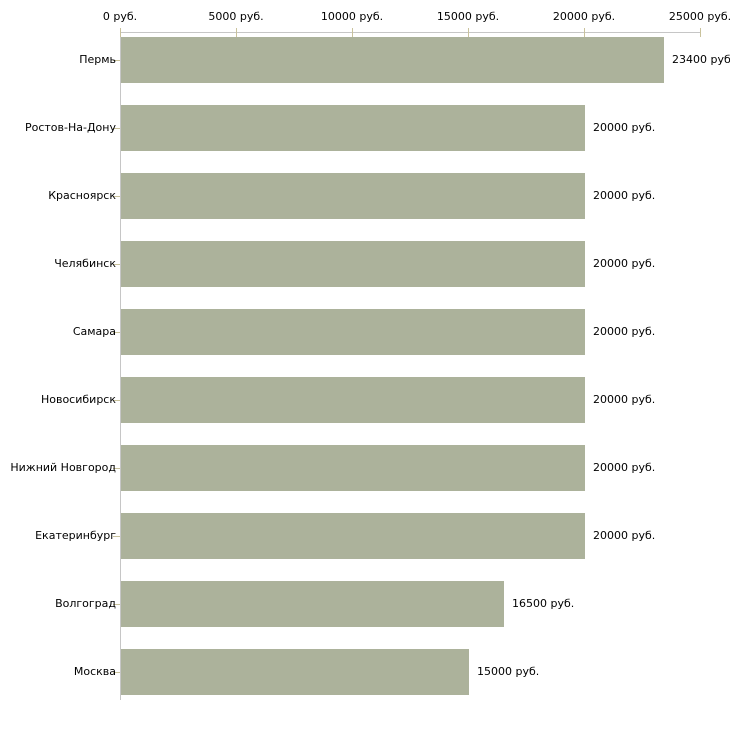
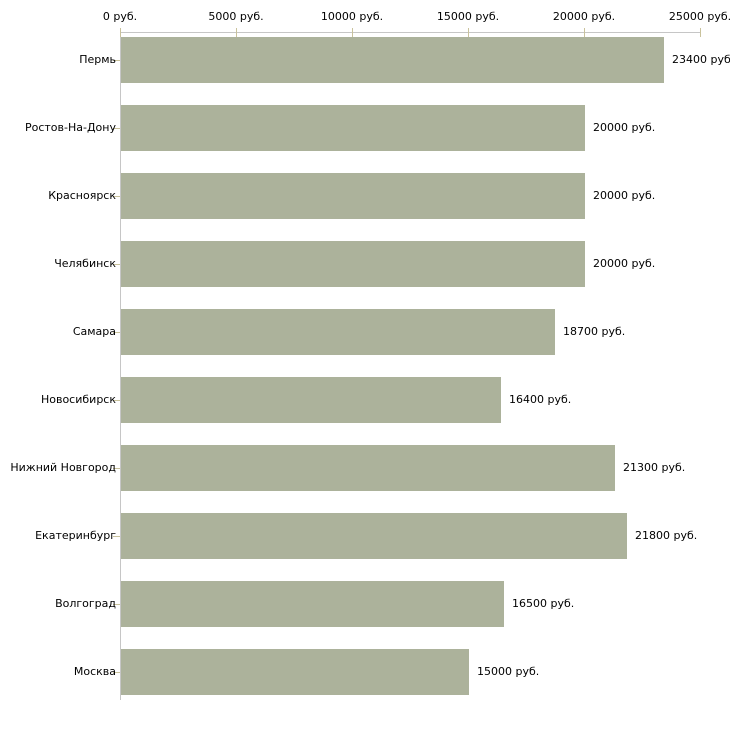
Самара: 20000 -> 18700
Новосибирск: 20000 -> 16400
Нижний Новгород: 20000 -> 21300
Екатеринбург: 20000 -> 21800
